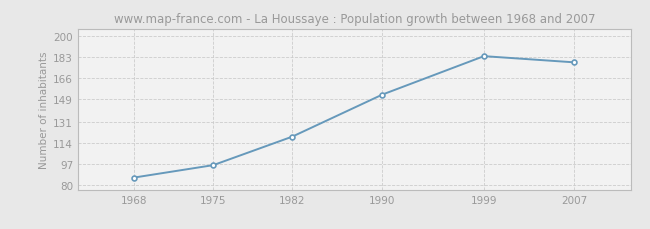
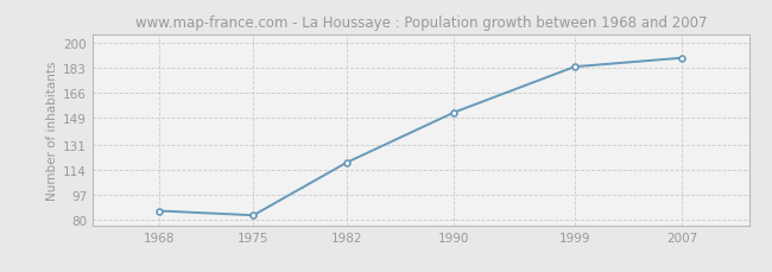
1975: 96 -> 83
2007: 179 -> 190
